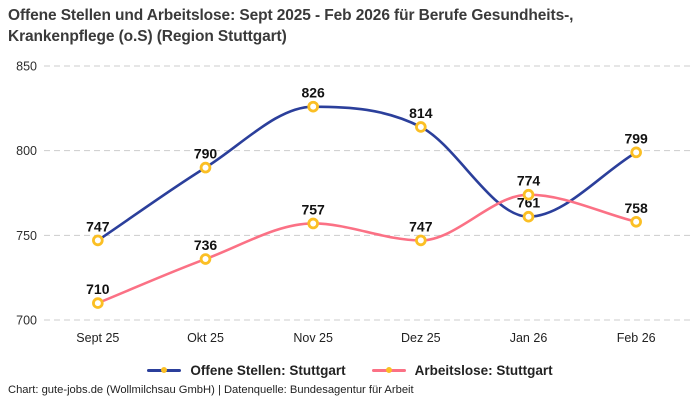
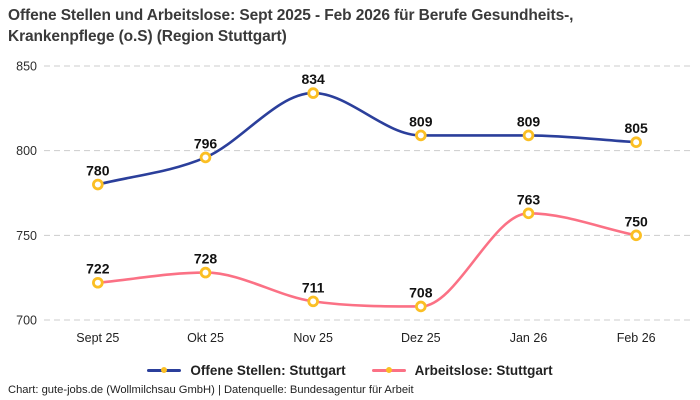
Offene Stellen: Stuttgart/Sept 25: 747 -> 780
Arbeitslose: Stuttgart/Sept 25: 710 -> 722
Offene Stellen: Stuttgart/Okt 25: 790 -> 796
Arbeitslose: Stuttgart/Okt 25: 736 -> 728
Offene Stellen: Stuttgart/Nov 25: 826 -> 834
Arbeitslose: Stuttgart/Nov 25: 757 -> 711
Offene Stellen: Stuttgart/Dez 25: 814 -> 809
Arbeitslose: Stuttgart/Dez 25: 747 -> 708
Offene Stellen: Stuttgart/Jan 26: 761 -> 809
Arbeitslose: Stuttgart/Jan 26: 774 -> 763
Offene Stellen: Stuttgart/Feb 26: 799 -> 805
Arbeitslose: Stuttgart/Feb 26: 758 -> 750
